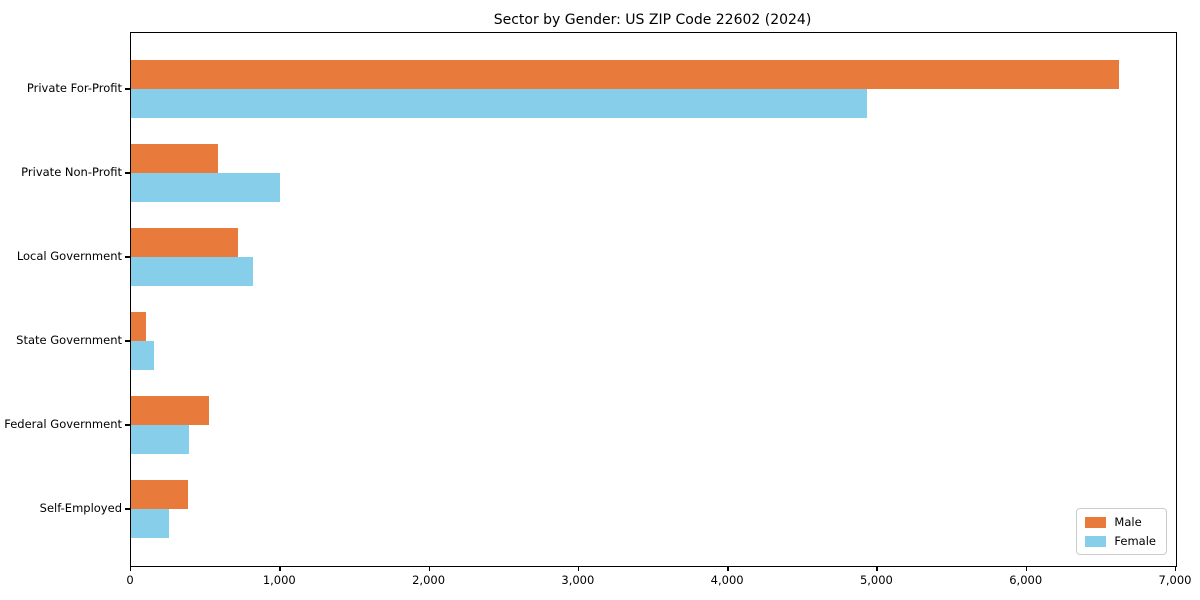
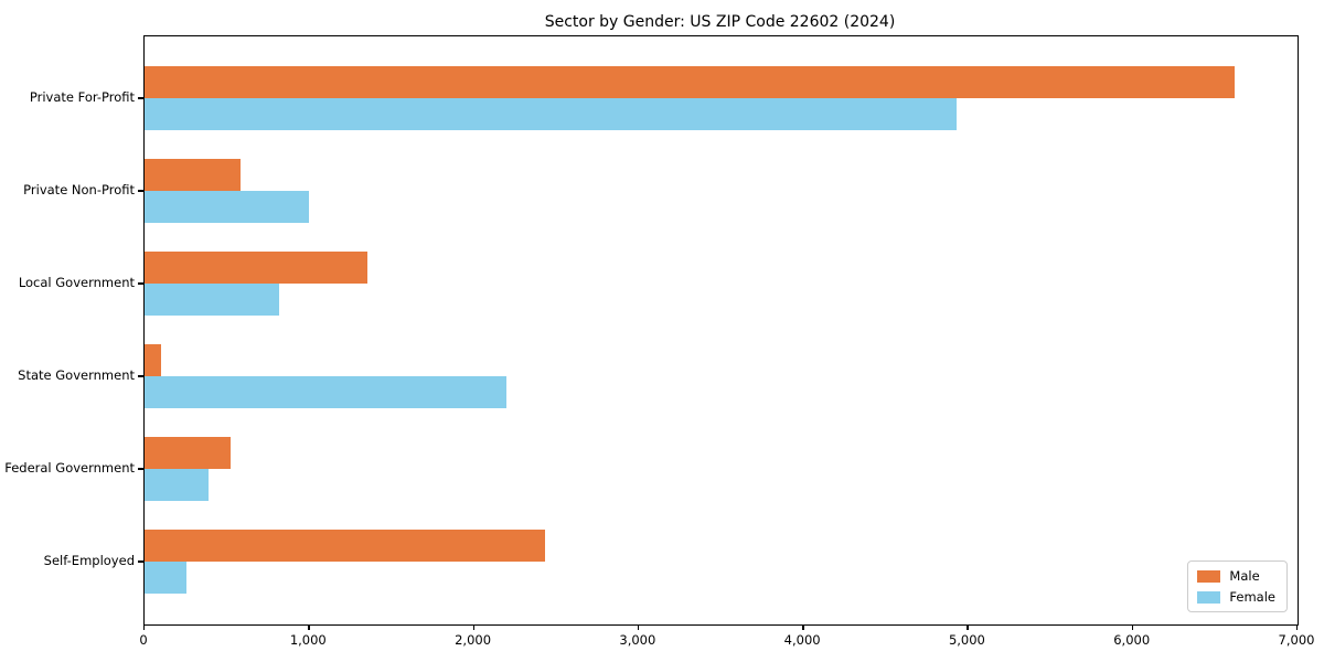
Male/Local Government: 720 -> 1350
Female/State Government: 160 -> 2200
Male/Self-Employed: 380 -> 2430
